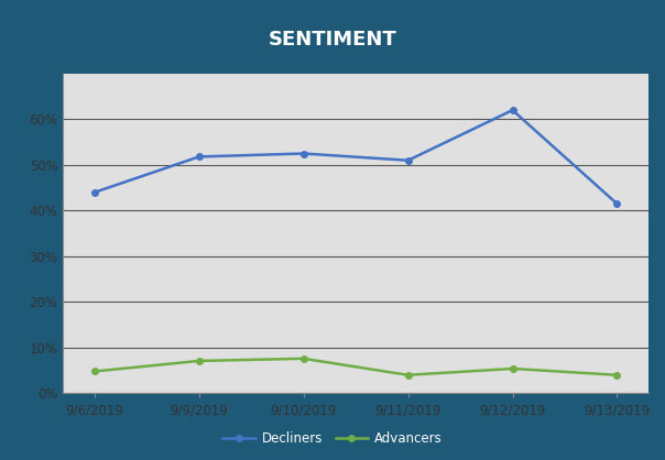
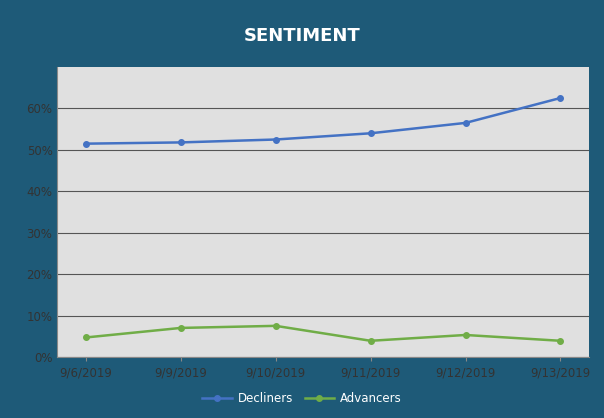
Decliners/9/6/2019: 44.0% -> 51.5%
Decliners/9/11/2019: 51.0% -> 54.0%
Decliners/9/12/2019: 62.0% -> 56.5%
Decliners/9/13/2019: 41.5% -> 62.5%
